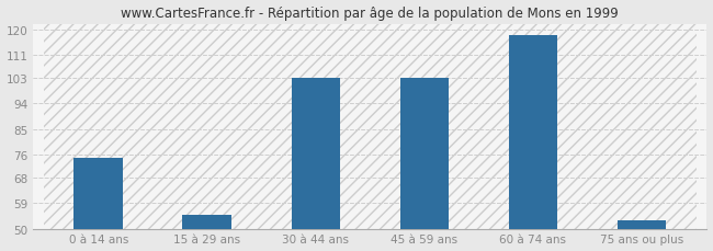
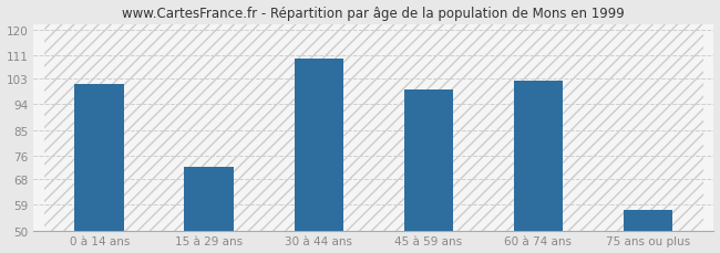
0 à 14 ans: 75 -> 101
15 à 29 ans: 55 -> 72
30 à 44 ans: 103 -> 110
45 à 59 ans: 103 -> 99
60 à 74 ans: 118 -> 102
75 ans ou plus: 53 -> 57
